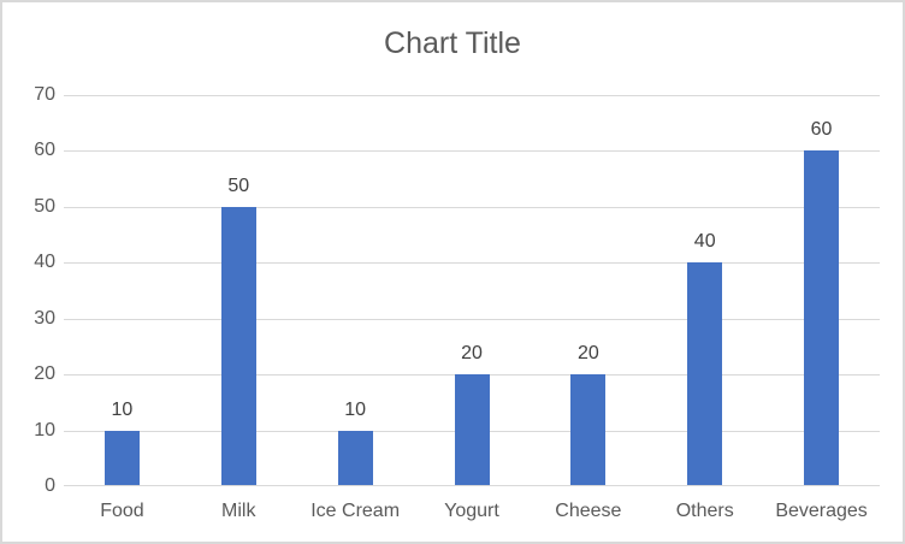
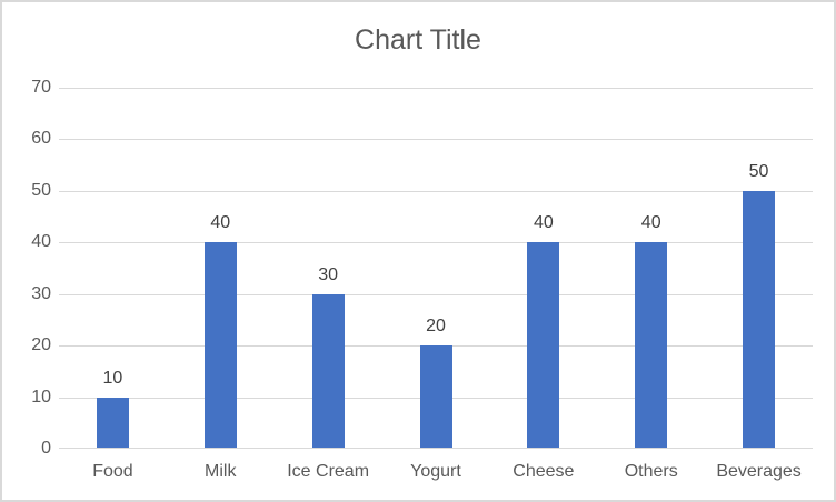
Milk: 50 -> 40
Ice Cream: 10 -> 30
Cheese: 20 -> 40
Beverages: 60 -> 50
